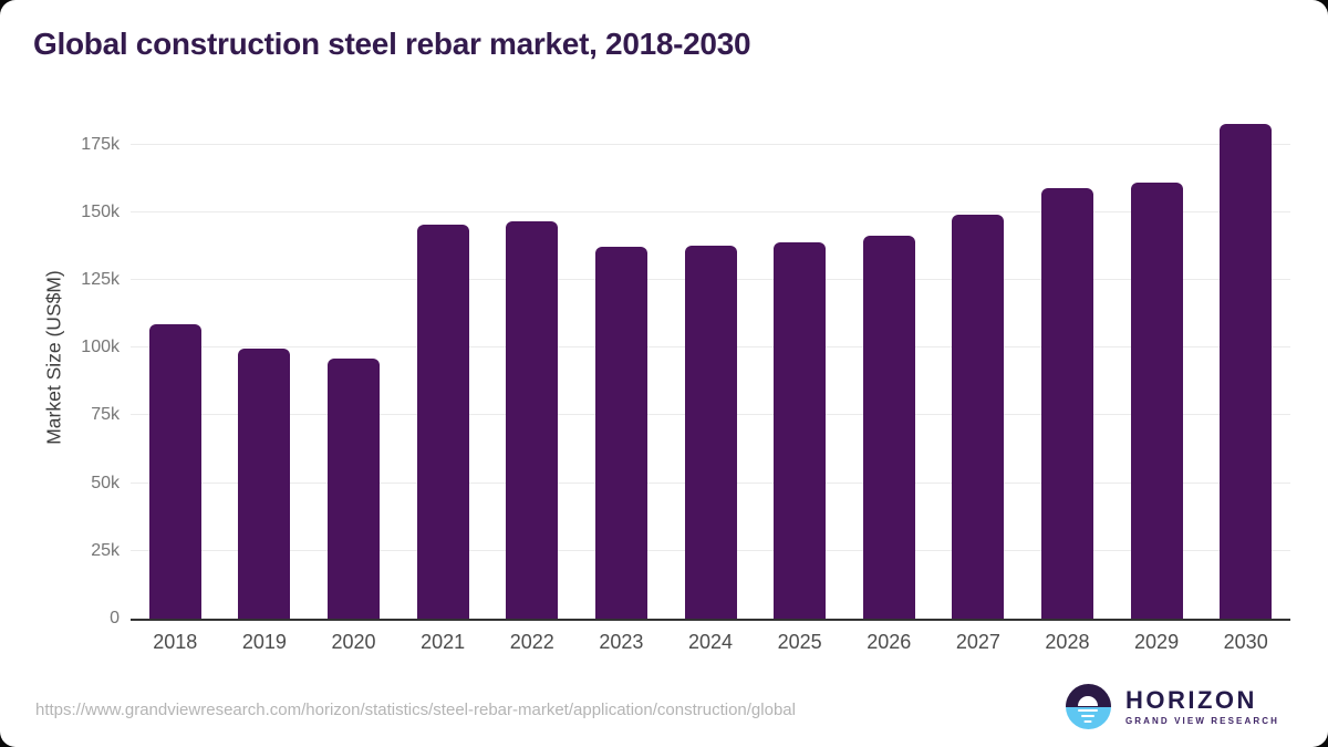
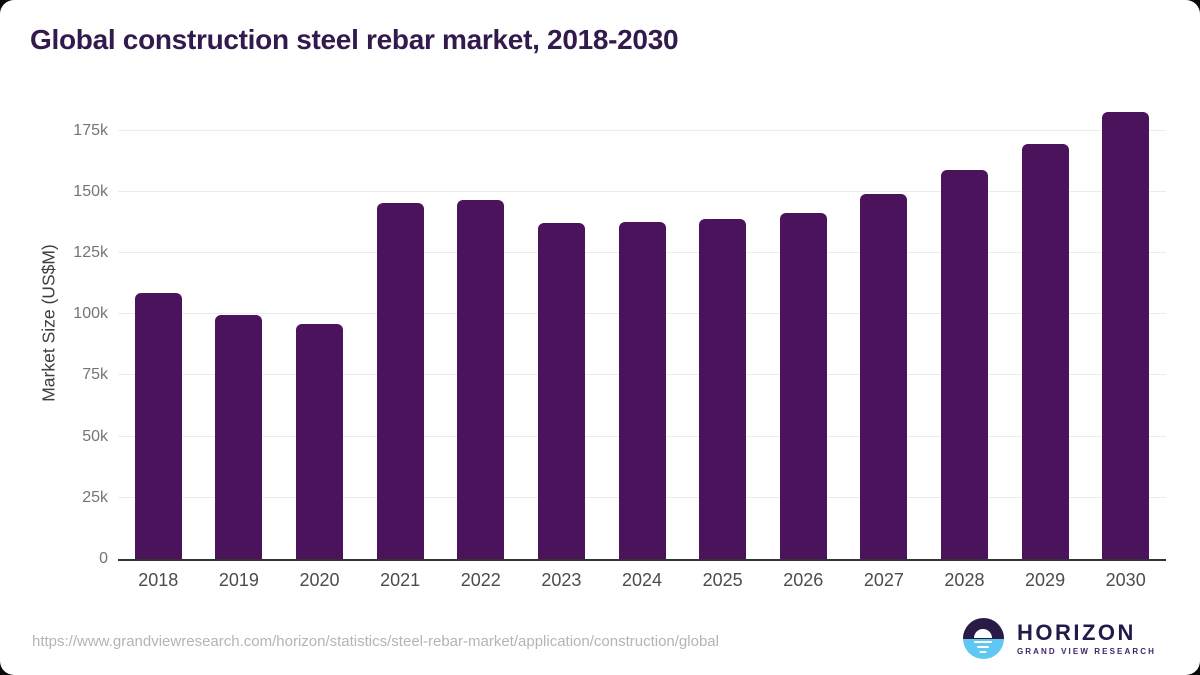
2029: 161k -> 170k
